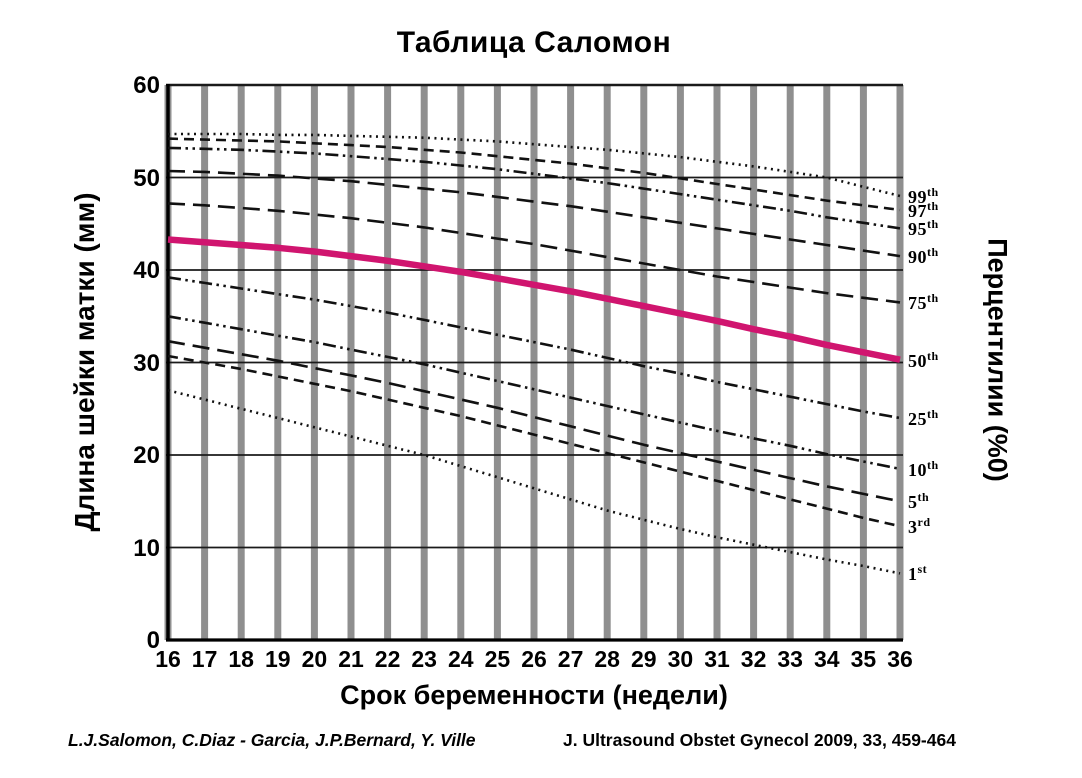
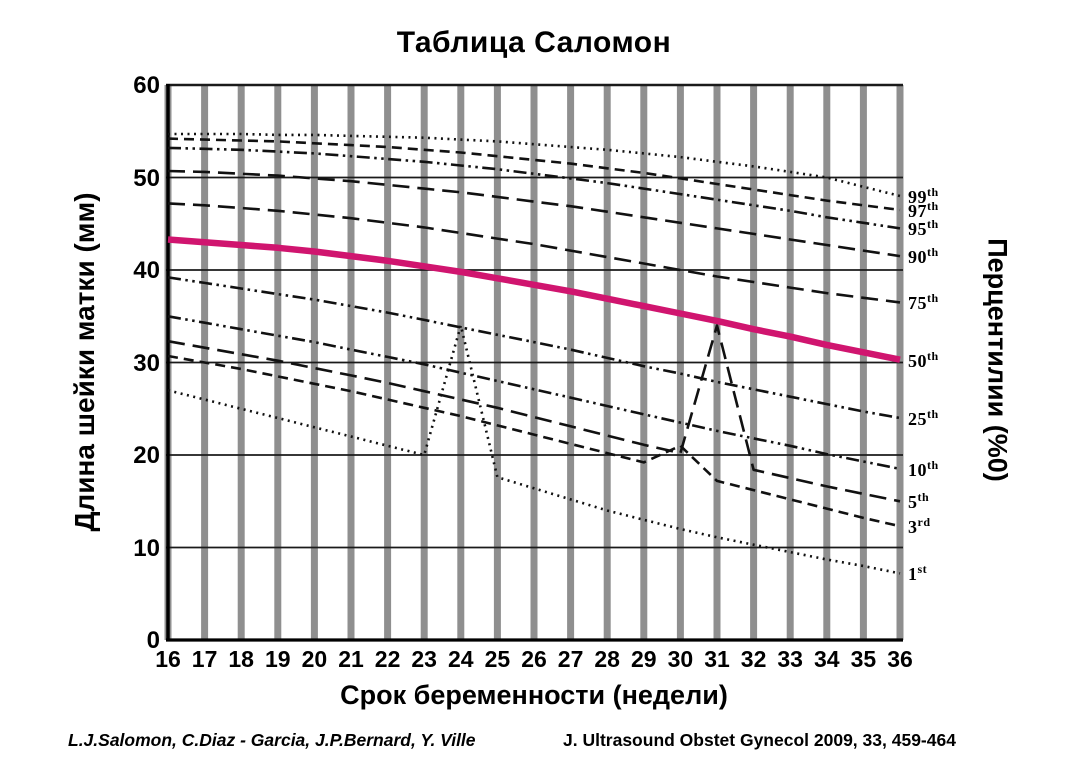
1st/24: 19 -> 34
3rd/30: 18 -> 21
5th/31: 19 -> 34
